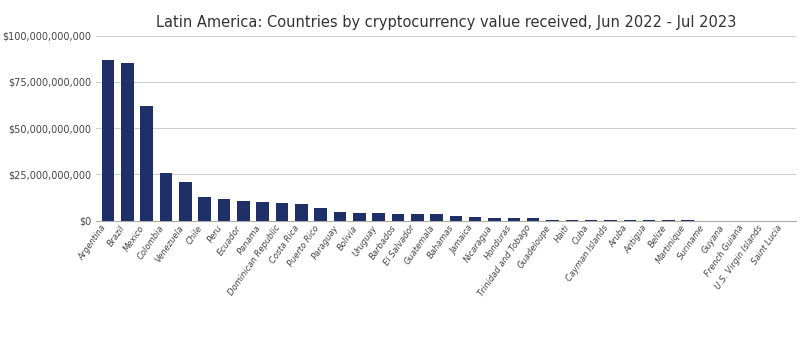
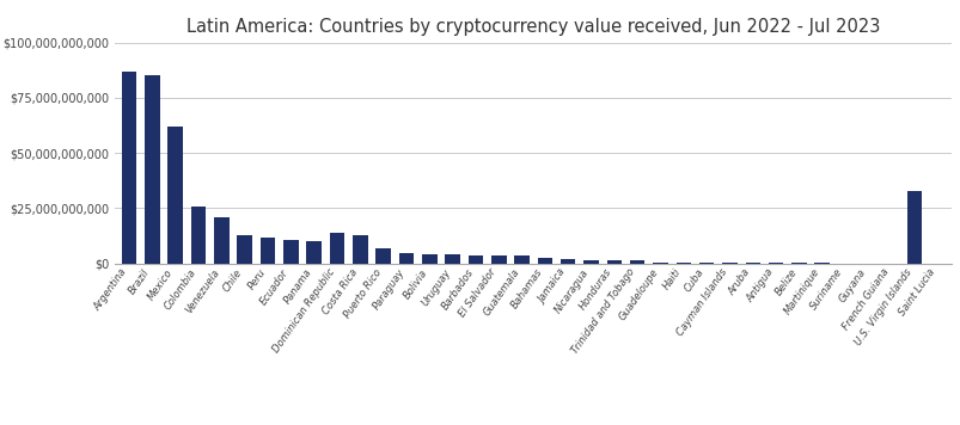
Dominican Republic: $10,000,000,000 -> $14,000,000,000
Costa Rica: $9,000,000,000 -> $13,000,000,000
U.S. Virgin Islands: $0 -> $33,000,000,000
